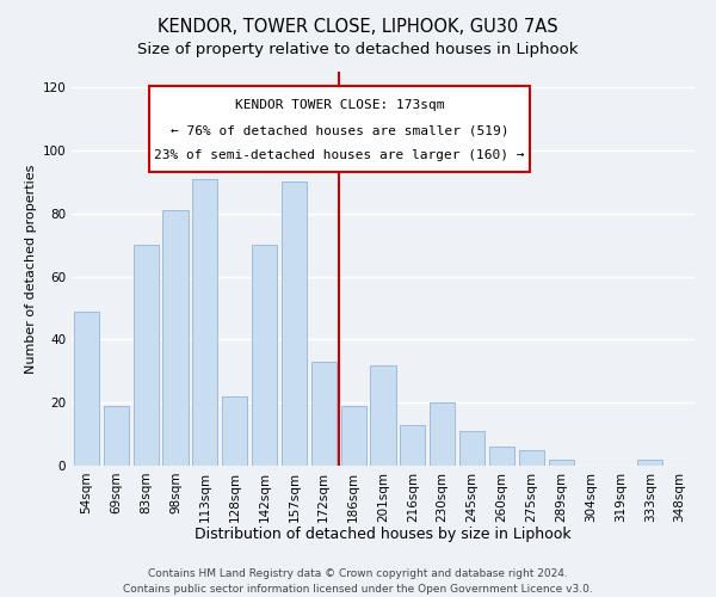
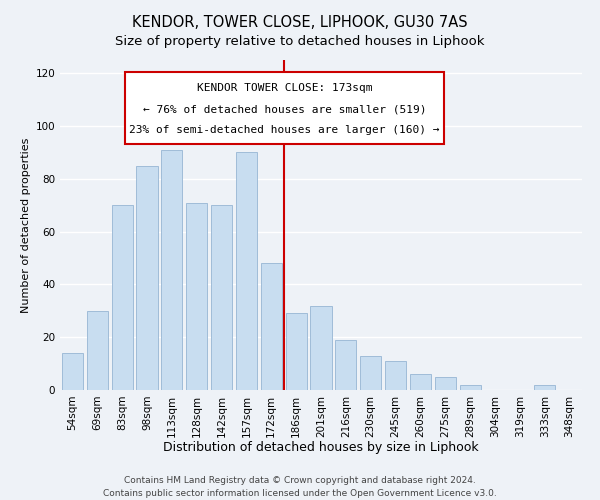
54sqm: 49 -> 14
69sqm: 19 -> 30
98sqm: 81 -> 85
128sqm: 22 -> 71
172sqm: 33 -> 48
186sqm: 19 -> 29
216sqm: 13 -> 19
230sqm: 20 -> 13
